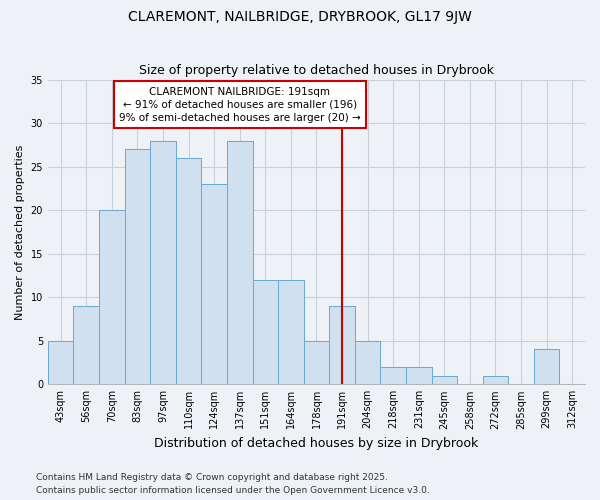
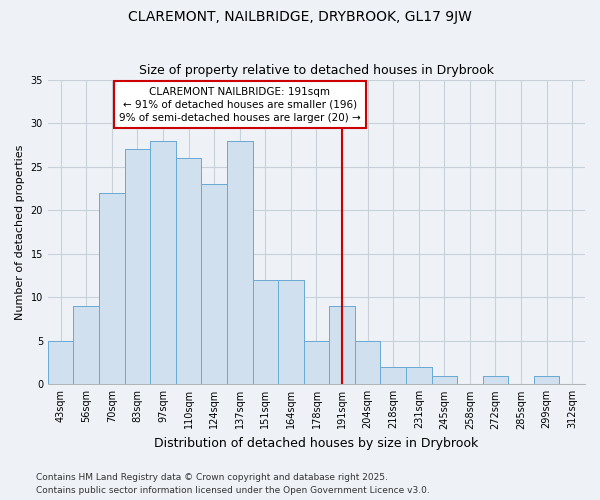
70sqm: 20 -> 22
299sqm: 4 -> 1
